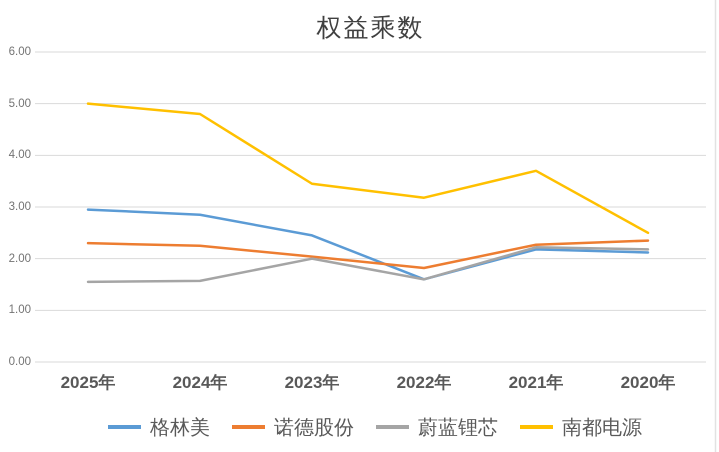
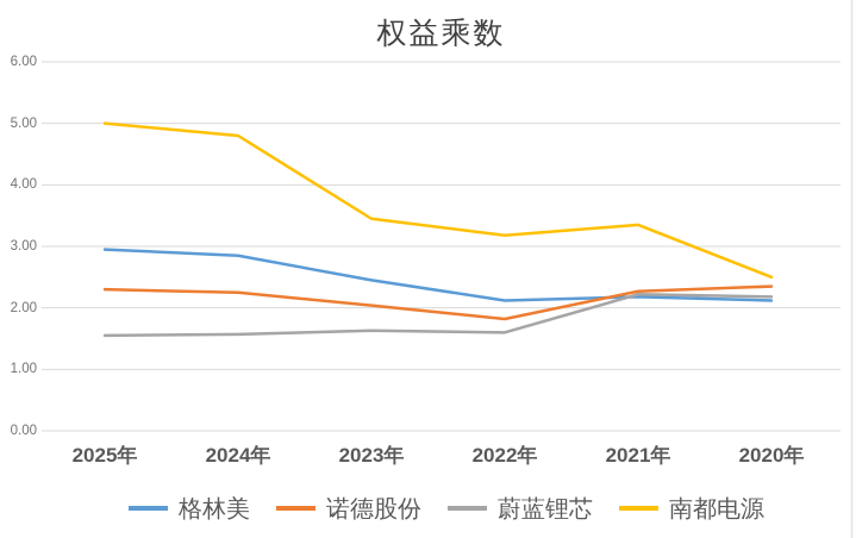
蔚蓝锂芯/2023年: 2.0 -> 1.6
格林美/2022年: 1.6 -> 2.1
南都电源/2021年: 3.7 -> 3.4
